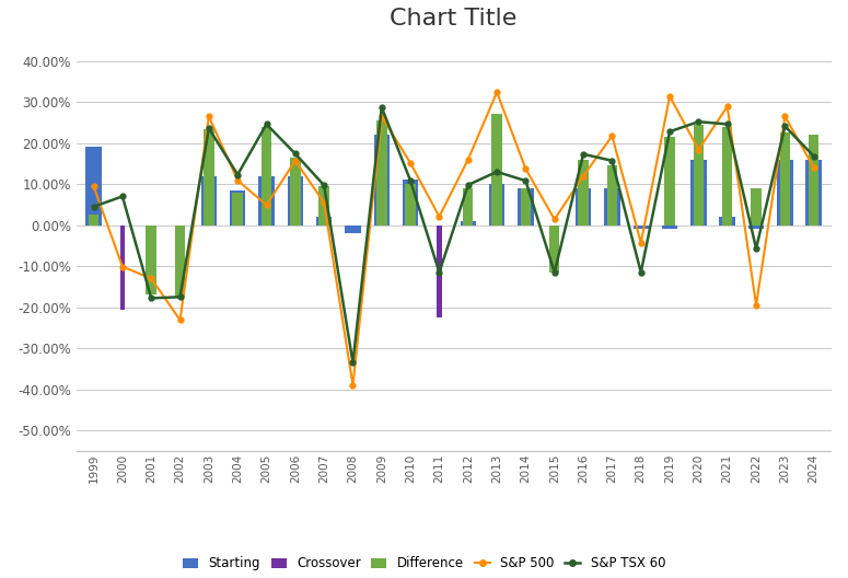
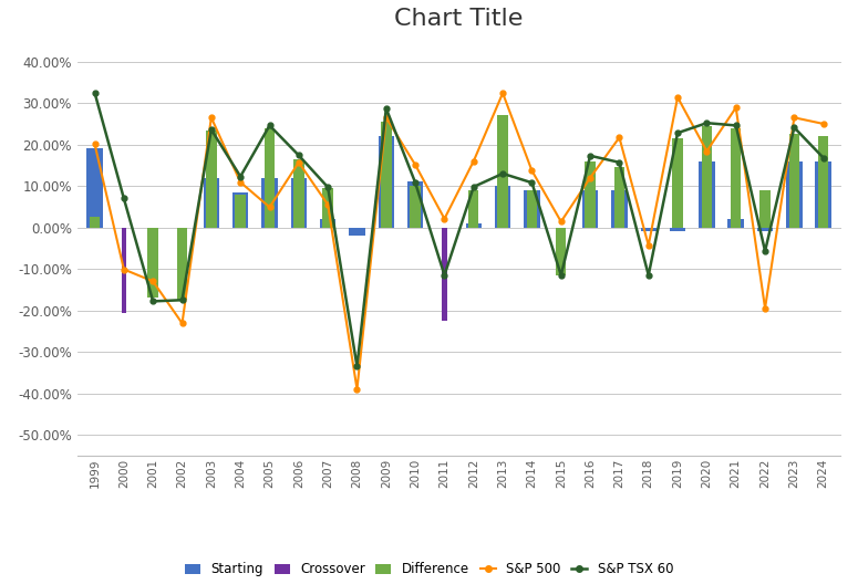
S&P 500/1999: 9.5% -> 20.1%
S&P TSX 60/1999: 4.5% -> 32.5%
S&P 500/2024: 14.0% -> 25.0%
